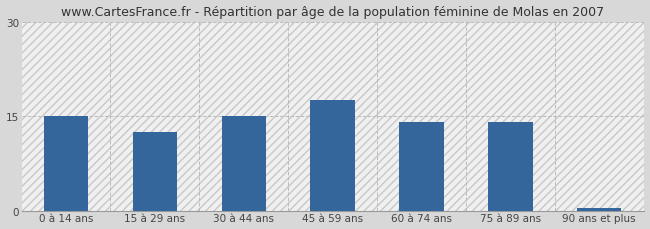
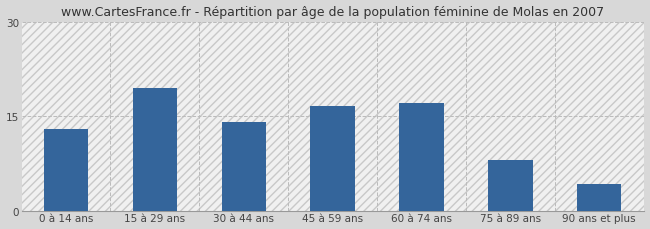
0 à 14 ans: 15.0 -> 13.0
15 à 29 ans: 12.5 -> 19.4
30 à 44 ans: 15.0 -> 14.0
45 à 59 ans: 17.5 -> 16.6
60 à 74 ans: 14.0 -> 17.0
75 à 89 ans: 14.0 -> 8.0
90 ans et plus: 0.5 -> 4.2
